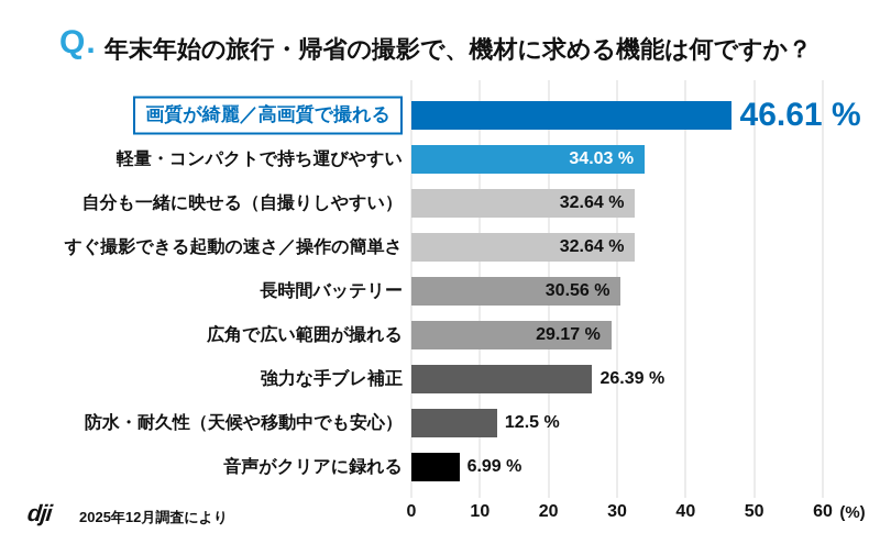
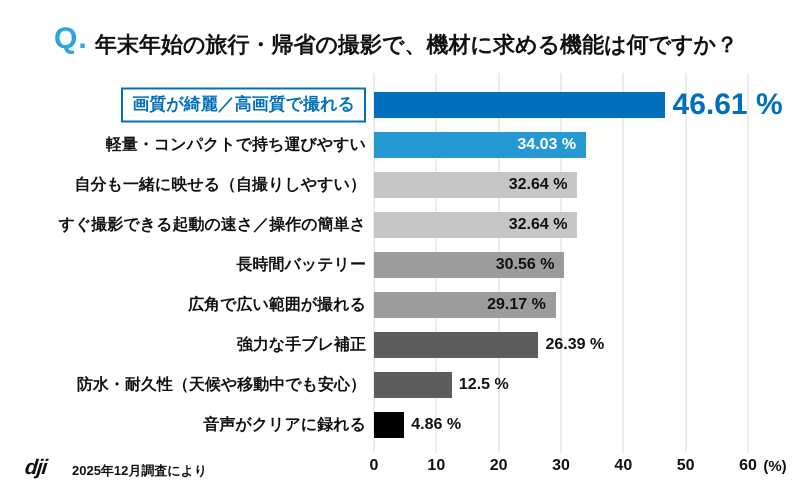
音声がクリアに録れる: 6.99 -> 4.86
